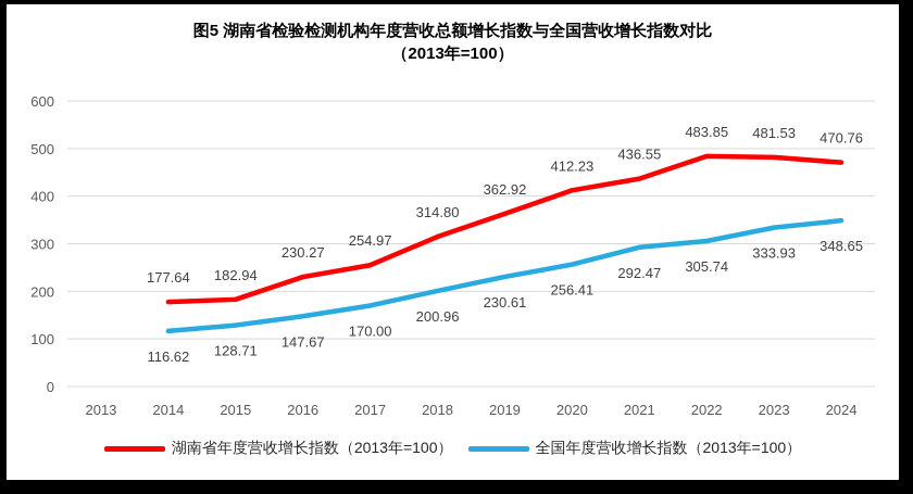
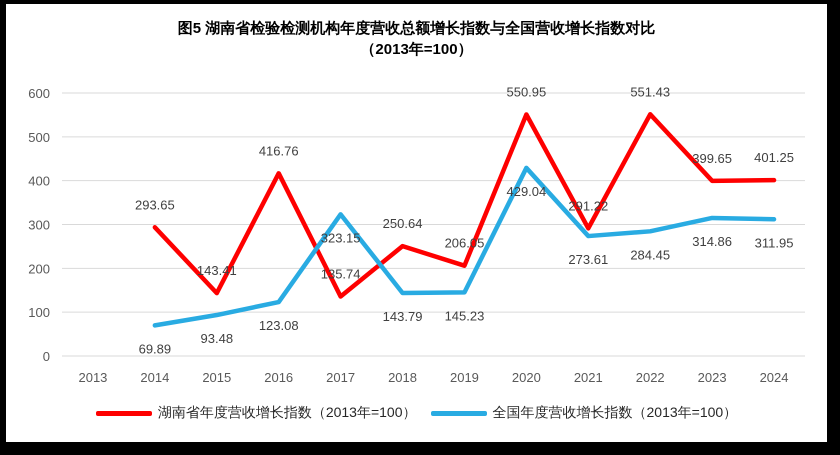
湖南省年度营收增长指数（2013年=100）/2014: 177.64 -> 293.65
全国年度营收增长指数（2013年=100）/2014: 116.62 -> 69.89
湖南省年度营收增长指数（2013年=100）/2015: 182.94 -> 143.41
全国年度营收增长指数（2013年=100）/2015: 128.71 -> 93.48
湖南省年度营收增长指数（2013年=100）/2016: 230.27 -> 416.76
全国年度营收增长指数（2013年=100）/2016: 147.67 -> 123.08
湖南省年度营收增长指数（2013年=100）/2017: 254.97 -> 135.74
全国年度营收增长指数（2013年=100）/2017: 170.00 -> 323.15
湖南省年度营收增长指数（2013年=100）/2018: 314.80 -> 250.64
全国年度营收增长指数（2013年=100）/2018: 200.96 -> 143.79
湖南省年度营收增长指数（2013年=100）/2019: 362.92 -> 206.05
全国年度营收增长指数（2013年=100）/2019: 230.61 -> 145.23
湖南省年度营收增长指数（2013年=100）/2020: 412.23 -> 550.95
全国年度营收增长指数（2013年=100）/2020: 256.41 -> 429.04
湖南省年度营收增长指数（2013年=100）/2021: 436.55 -> 291.22
全国年度营收增长指数（2013年=100）/2021: 292.47 -> 273.61
湖南省年度营收增长指数（2013年=100）/2022: 483.85 -> 551.43
全国年度营收增长指数（2013年=100）/2022: 305.74 -> 284.45
湖南省年度营收增长指数（2013年=100）/2023: 481.53 -> 399.65
全国年度营收增长指数（2013年=100）/2023: 333.93 -> 314.86
湖南省年度营收增长指数（2013年=100）/2024: 470.76 -> 401.25
全国年度营收增长指数（2013年=100）/2024: 348.65 -> 311.95
